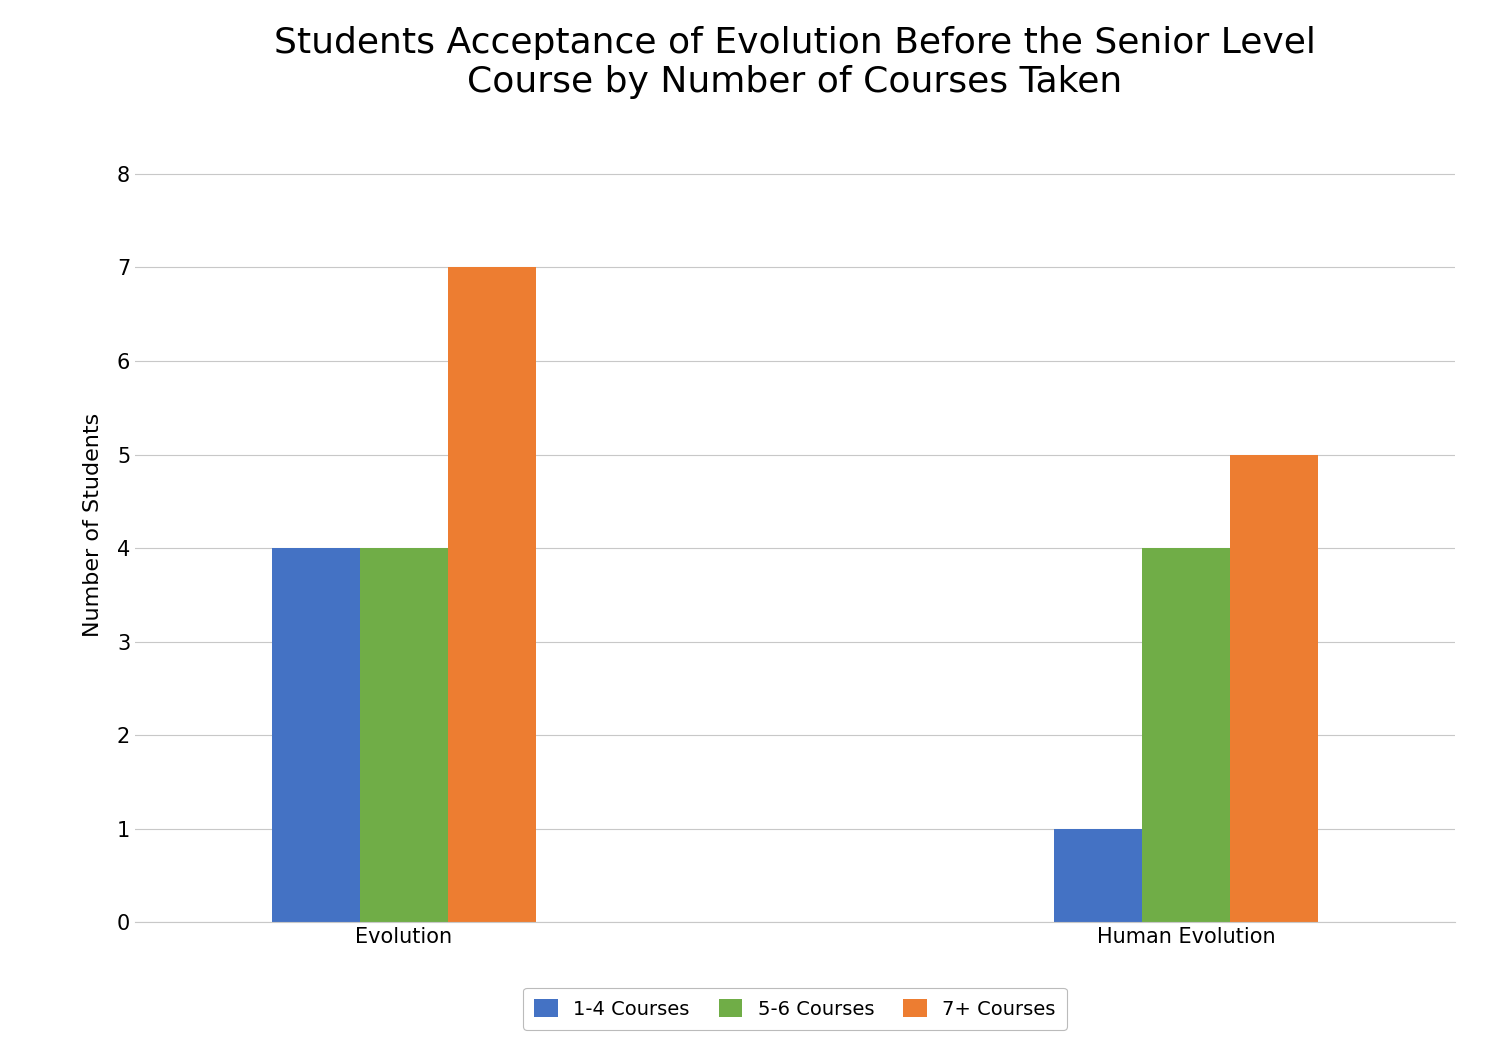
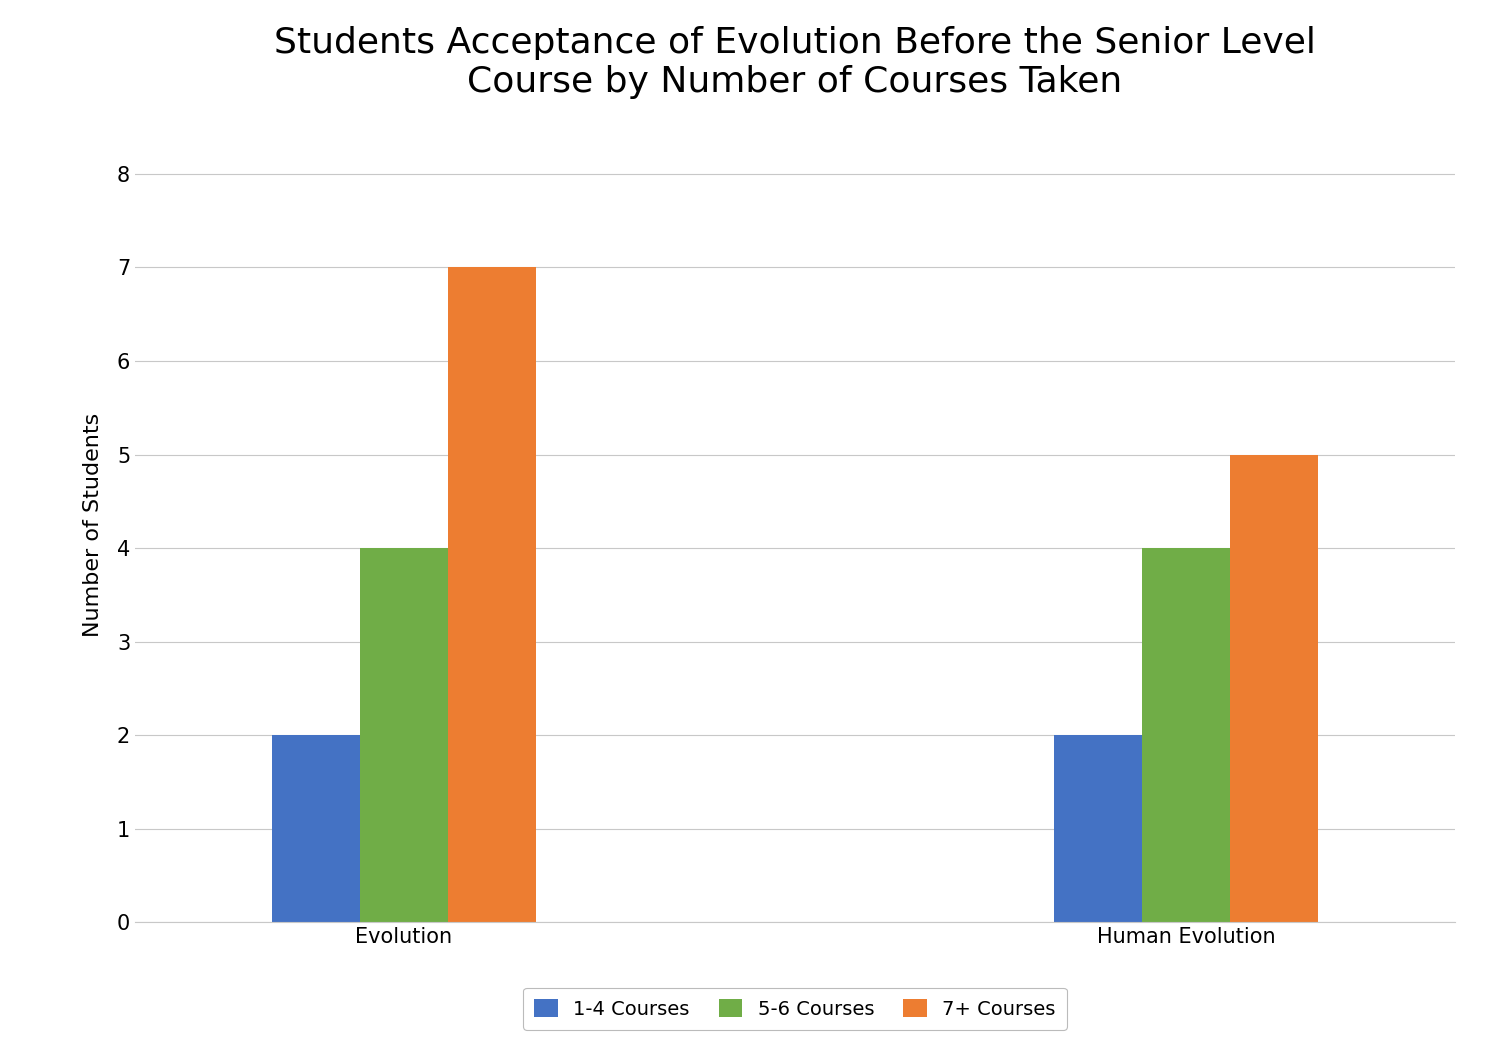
1-4 Courses/Evolution: 4 -> 2
1-4 Courses/Human Evolution: 1 -> 2
